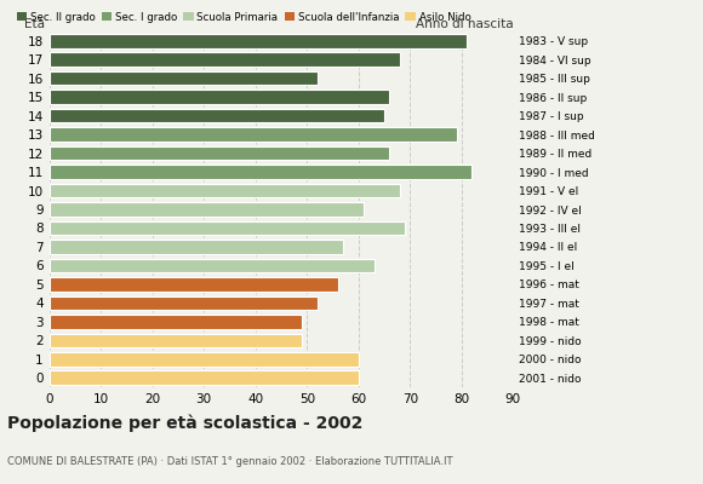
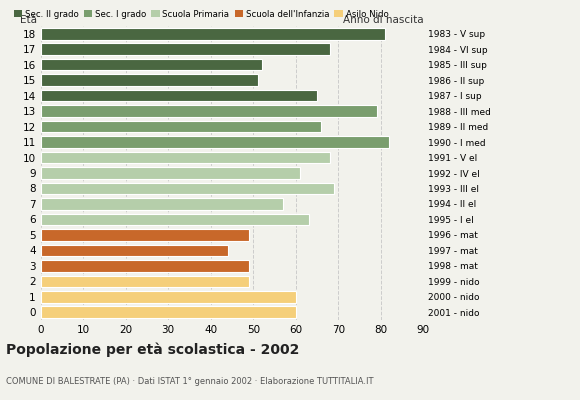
15: 66 -> 51
5: 56 -> 49
4: 52 -> 44
